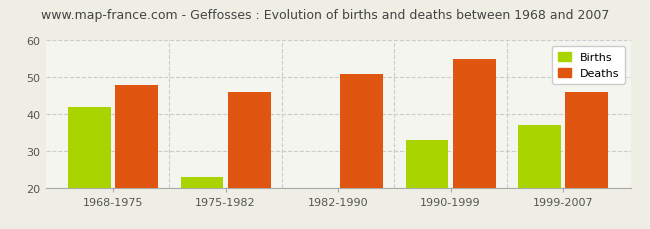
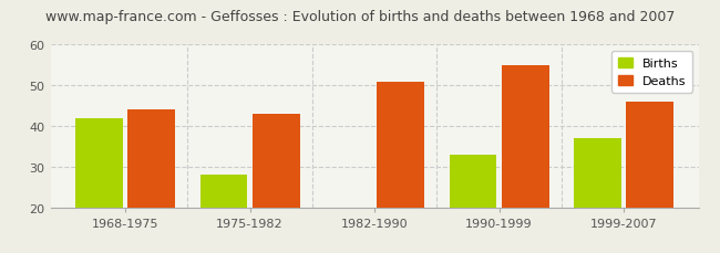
Deaths/1968-1975: 48 -> 44
Births/1975-1982: 23 -> 28
Deaths/1975-1982: 46 -> 43
